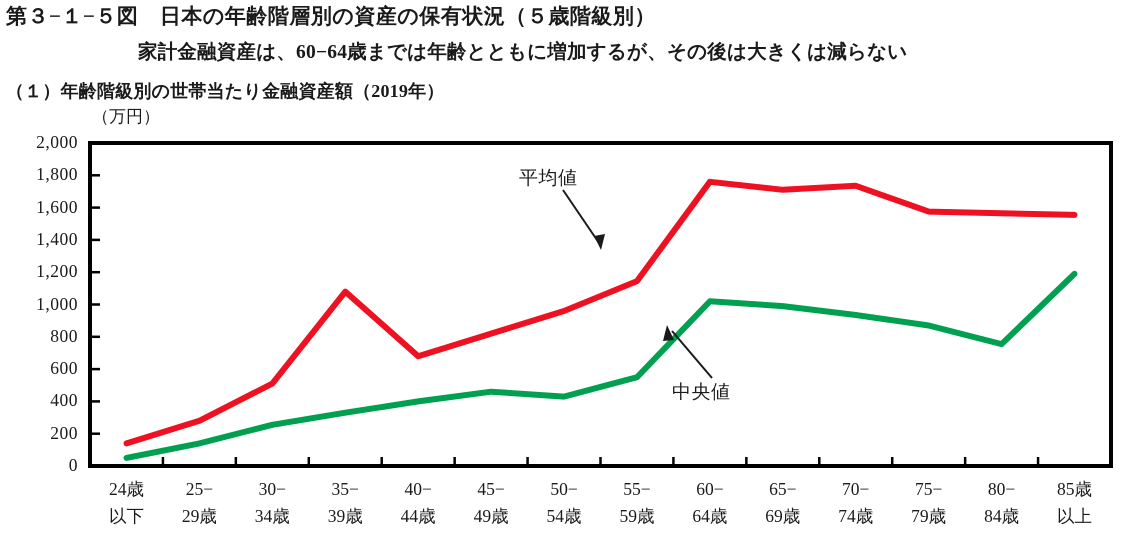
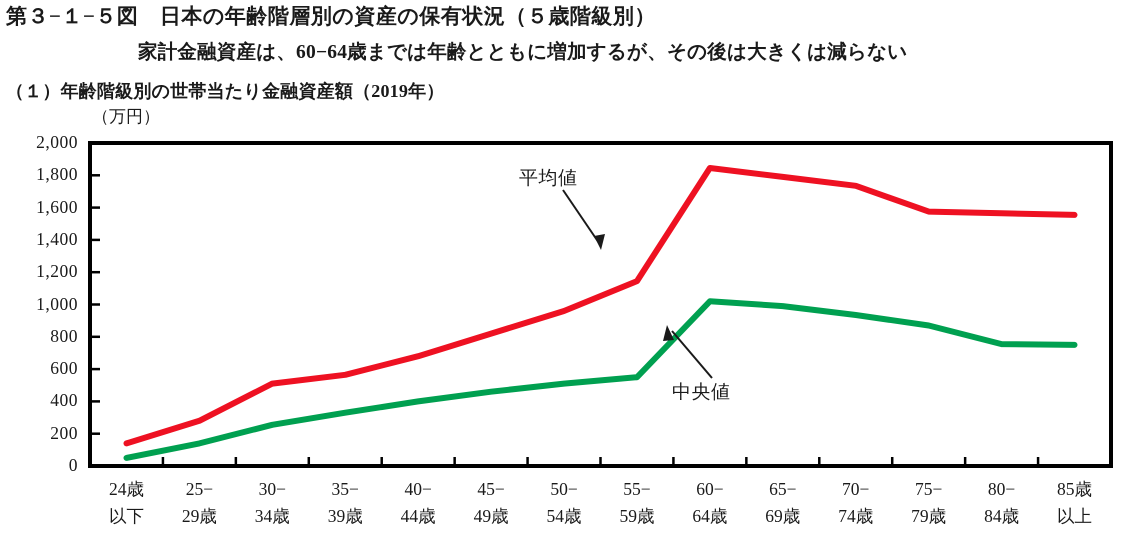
平均値/35−39歳: 1080 -> 560
中央値/50−54歳: 430 -> 510
平均値/60−64歳: 1760 -> 1840
平均値/65−69歳: 1710 -> 1790
中央値/85歳以上: 1190 -> 750
